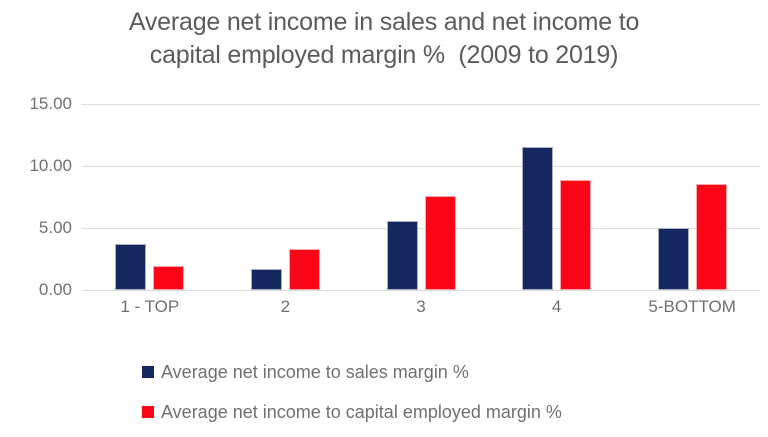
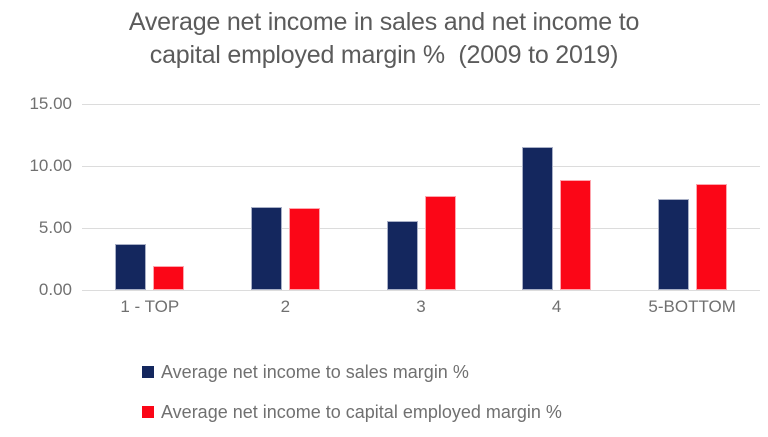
Average net income to sales margin %/2: 1.7 -> 6.7
Average net income to capital employed margin %/2: 3.3 -> 6.6
Average net income to sales margin %/5-BOTTOM: 5.0 -> 7.3
